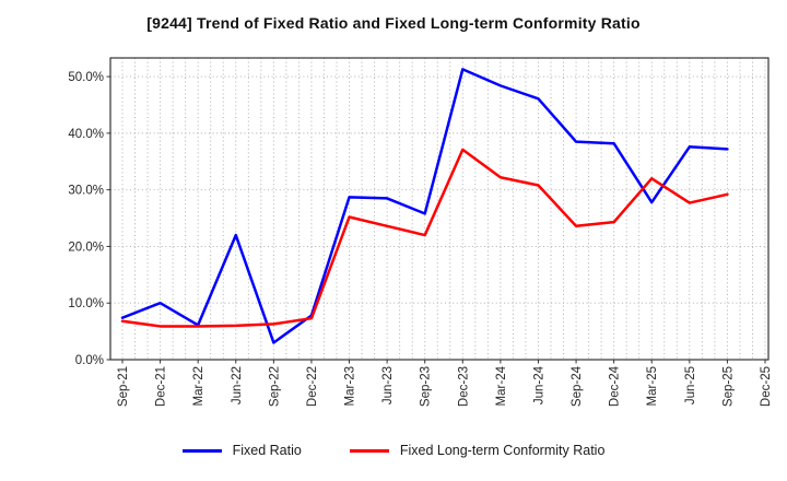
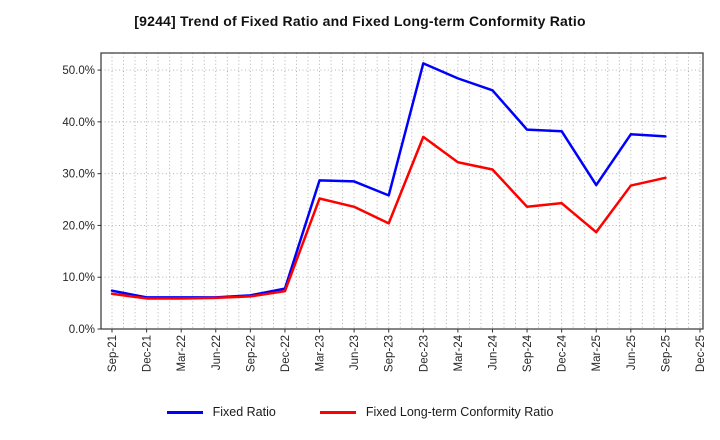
Fixed Ratio/Dec-21: 10% -> 6%
Fixed Ratio/Jun-22: 22% -> 6%
Fixed Ratio/Sep-22: 3% -> 6%
Fixed Long-term Conformity Ratio/Sep-23: 22% -> 20%
Fixed Long-term Conformity Ratio/Mar-25: 32% -> 19%
